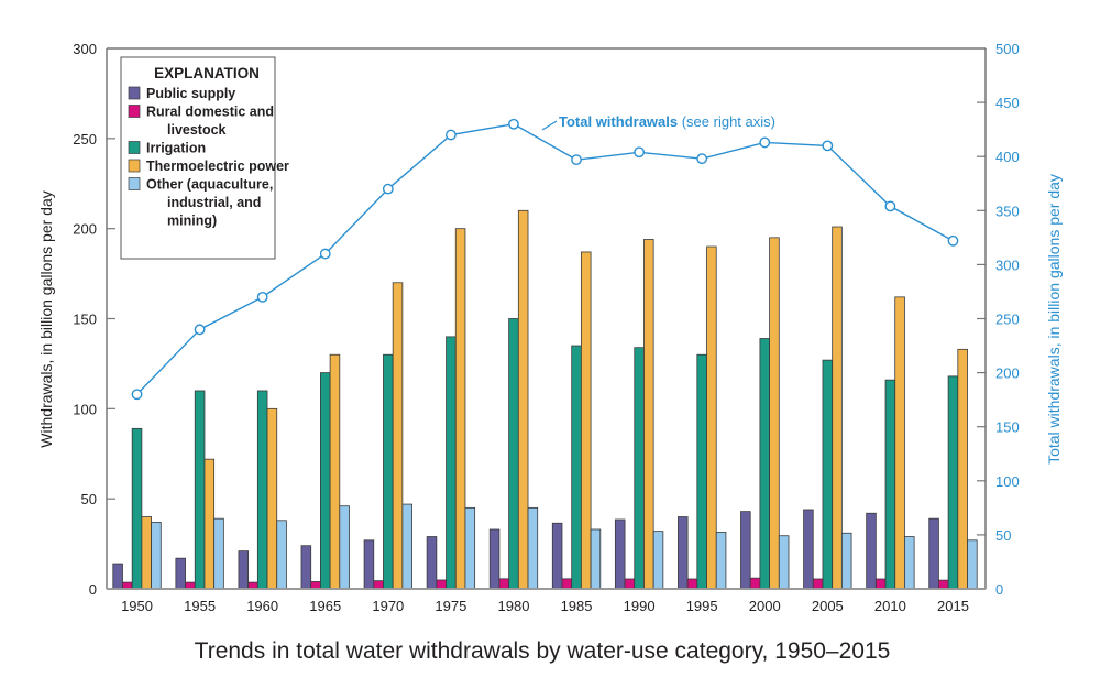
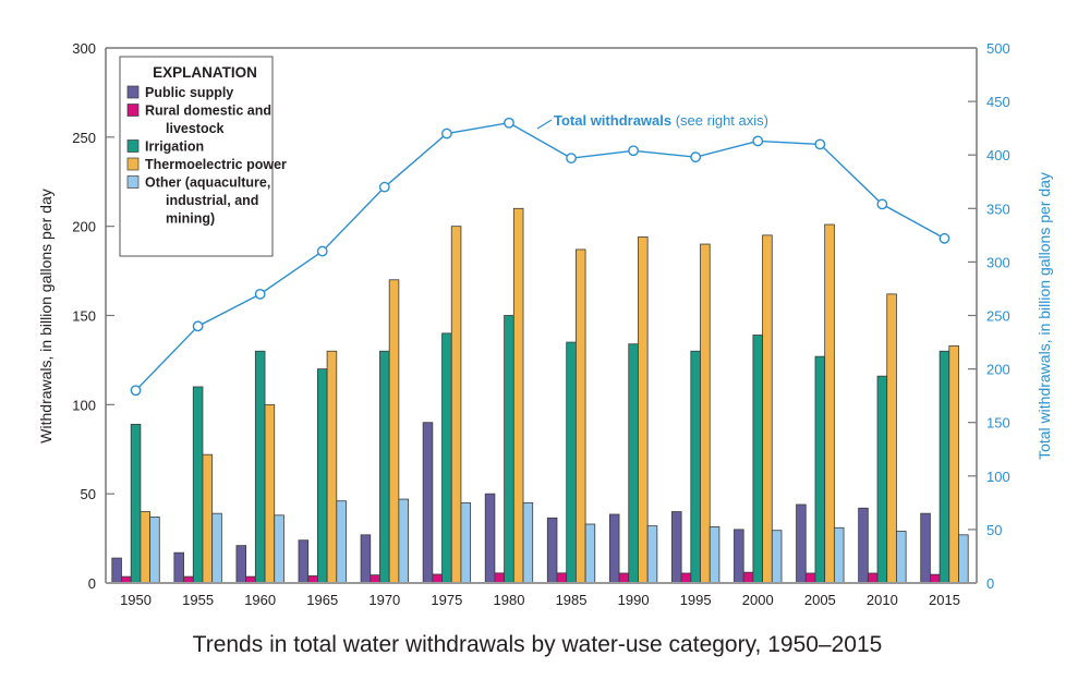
Irrigation/1960: 110 -> 130
Public supply/1975: 30 -> 90
Public supply/1980: 30 -> 50
Public supply/2000: 40 -> 30
Irrigation/2015: 120 -> 130
